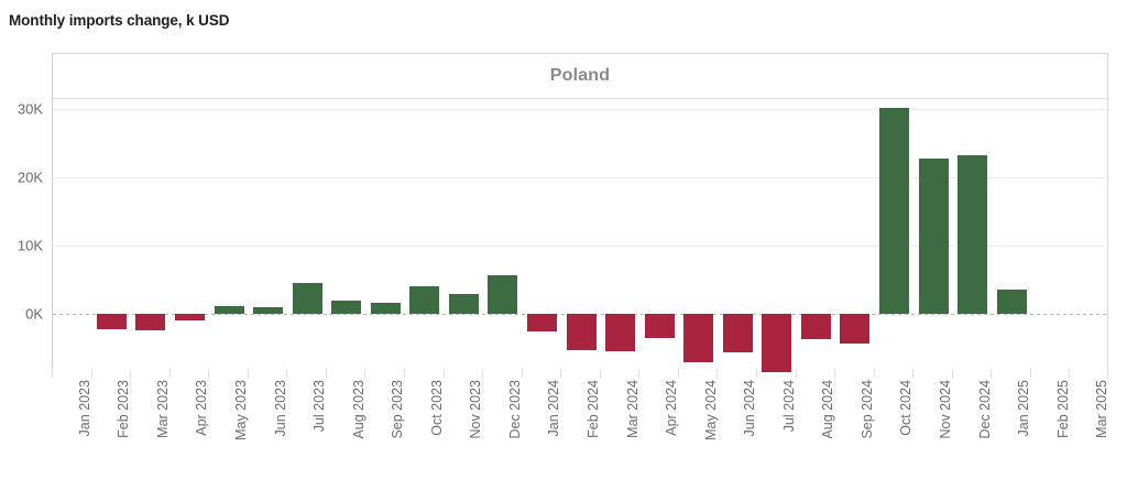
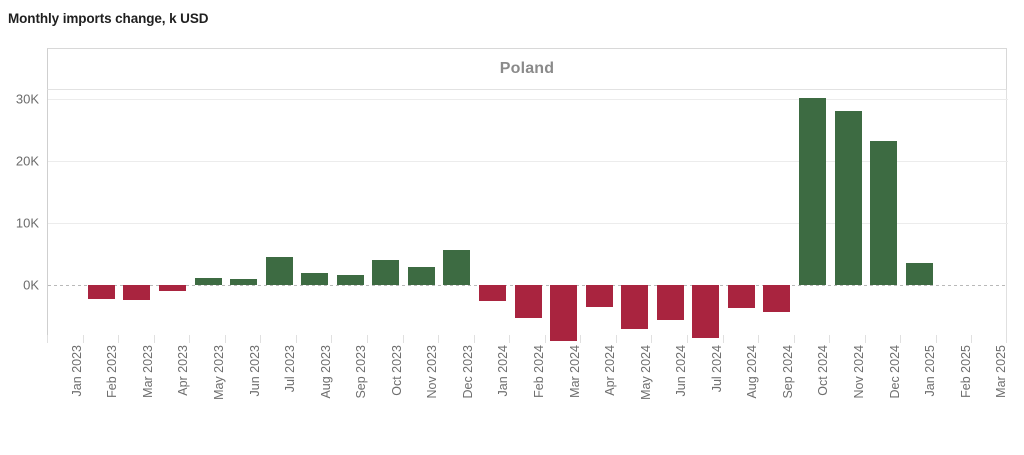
Mar 2024: -6K -> -9K
Nov 2024: 23K -> 28K
